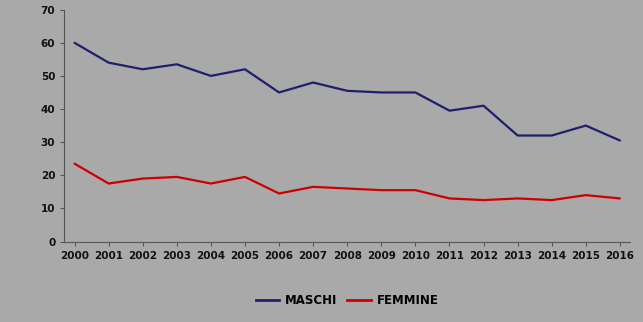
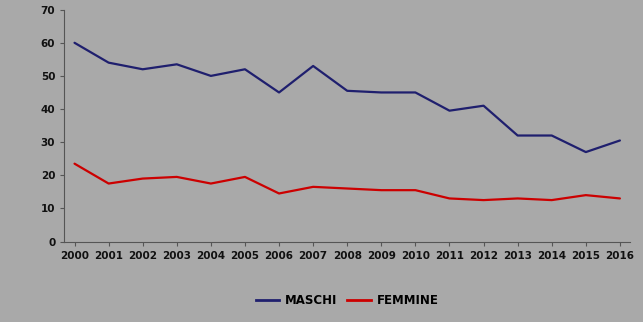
MASCHI/2007: 48.0 -> 53.0
MASCHI/2015: 35.0 -> 27.0
